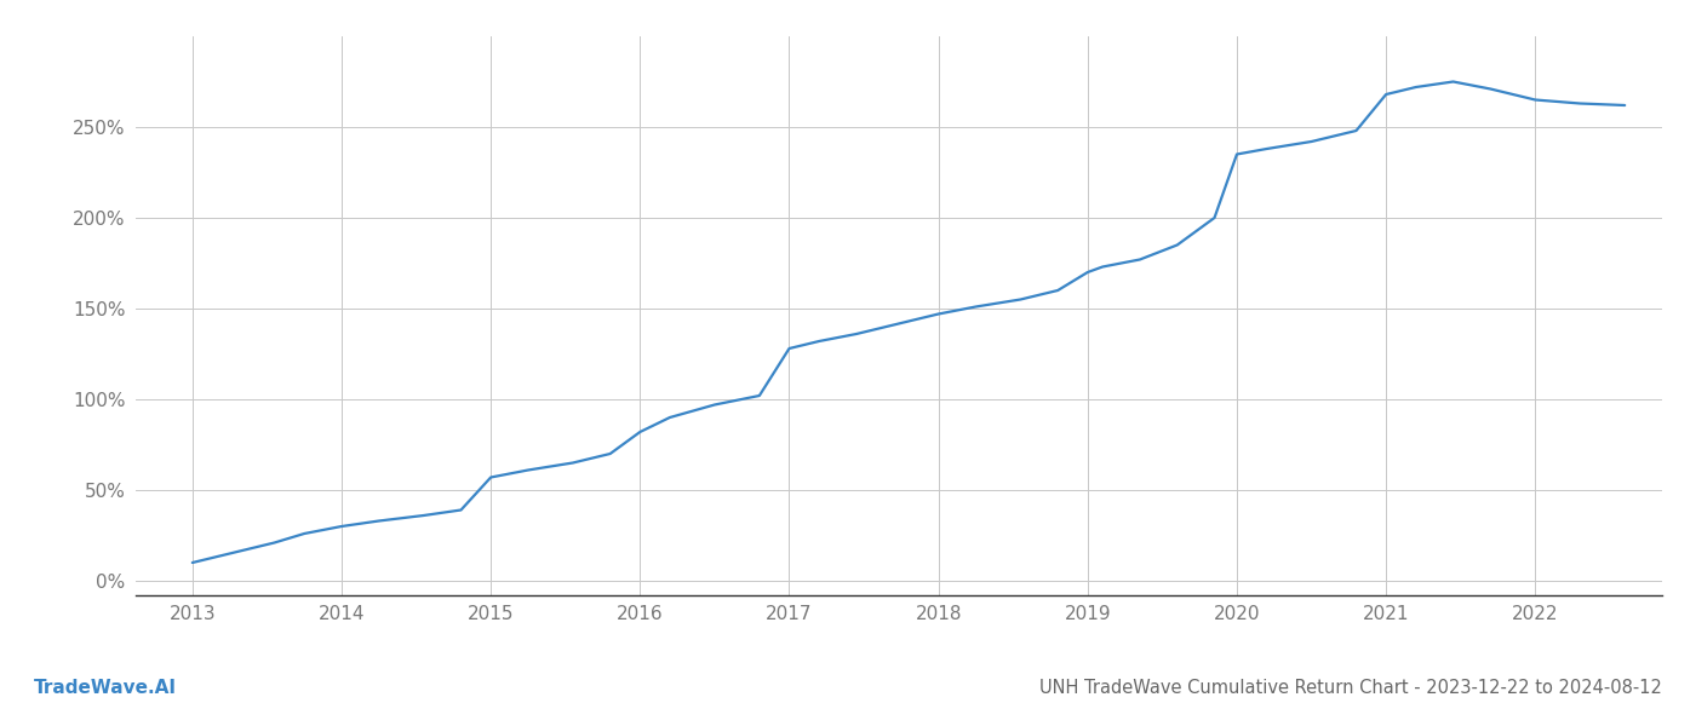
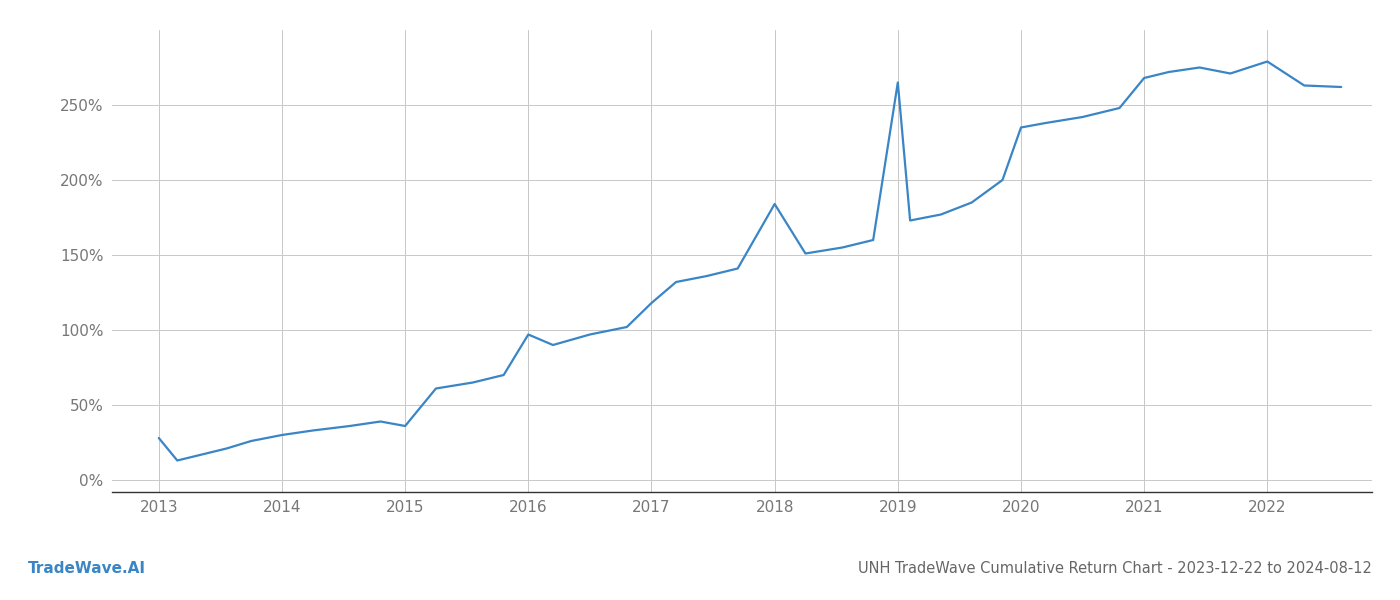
2013: 10% -> 28%
2015: 57% -> 36%
2016: 82% -> 97%
2017: 128% -> 118%
2018: 147% -> 184%
2019: 170% -> 265%
2022: 265% -> 279%
